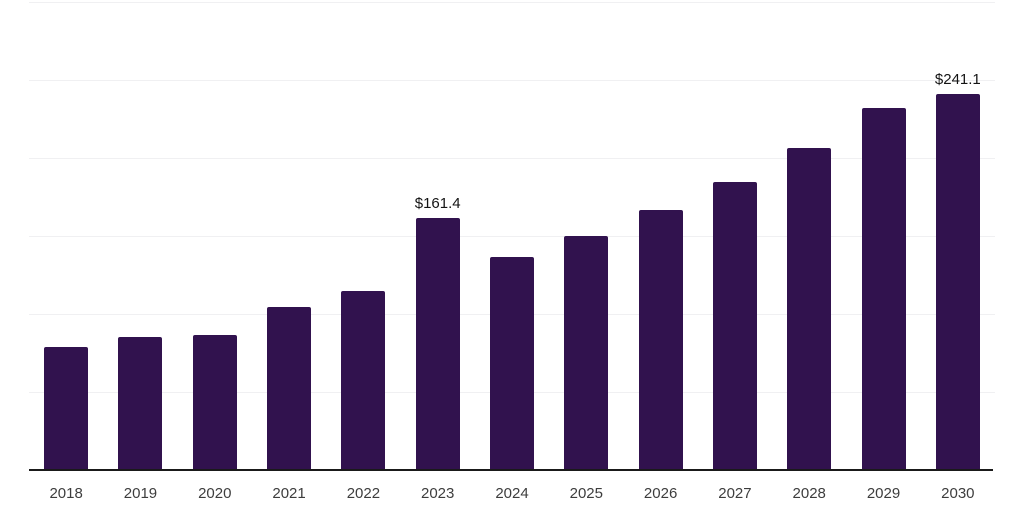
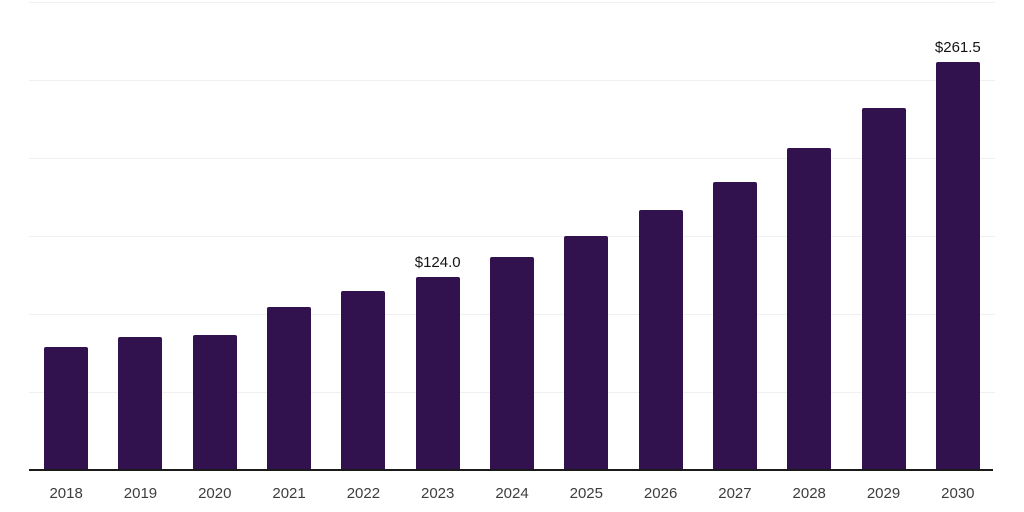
2023: $161.4 -> $124.0
2030: $241.1 -> $261.5
